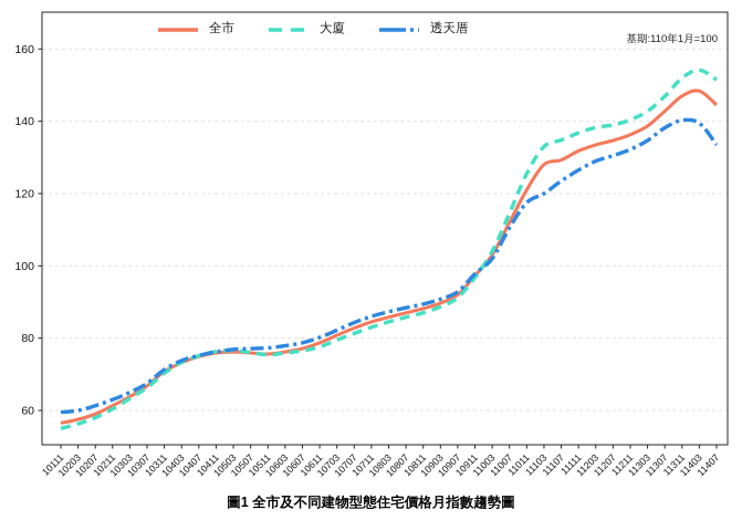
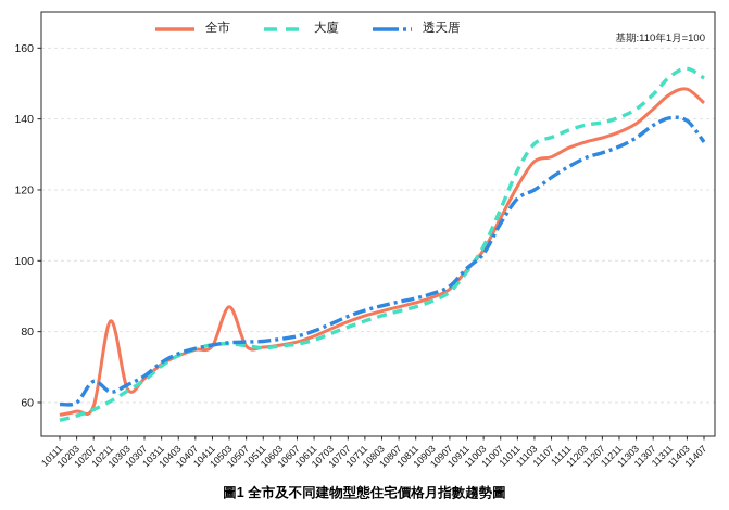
透天厝/10207: 61 -> 66
全市/10211: 61 -> 83
全市/10503: 76 -> 87
